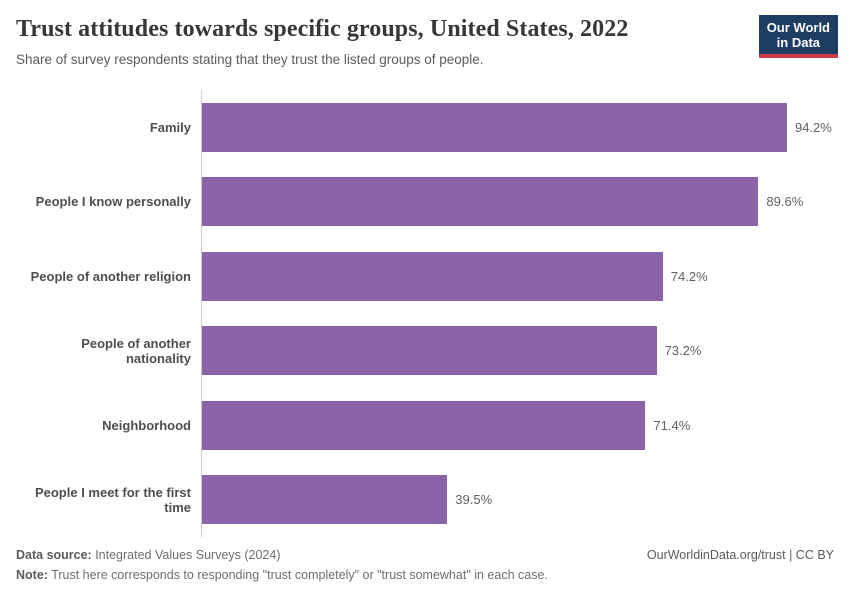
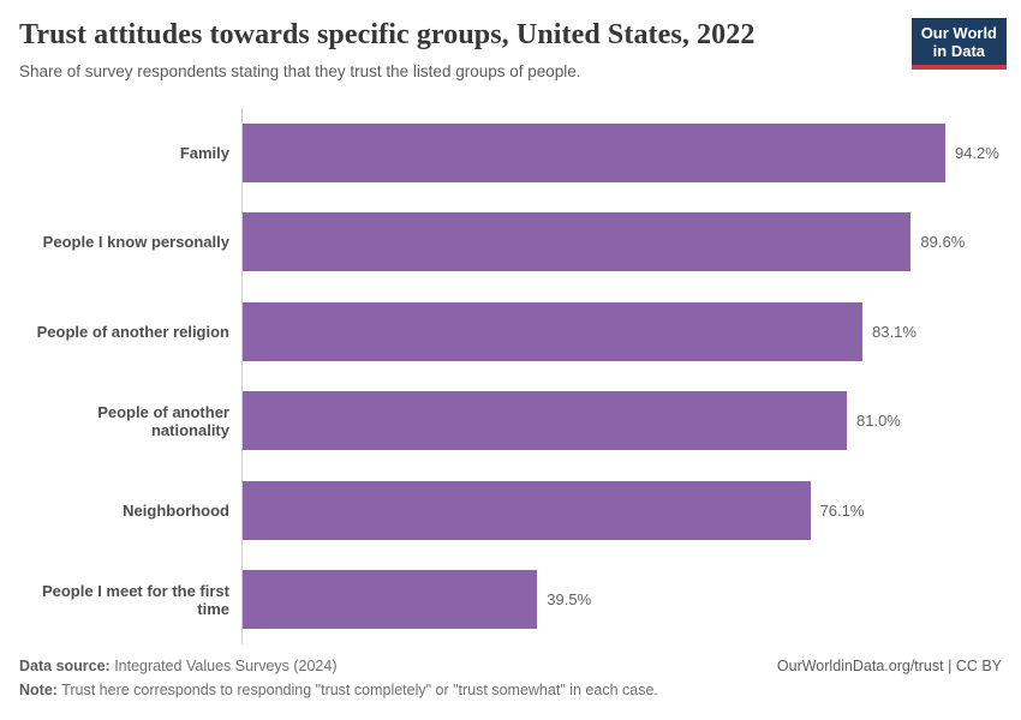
People of another religion: 74.2% -> 83.1%
People of another nationality: 73.2% -> 81.0%
Neighborhood: 71.4% -> 76.1%
